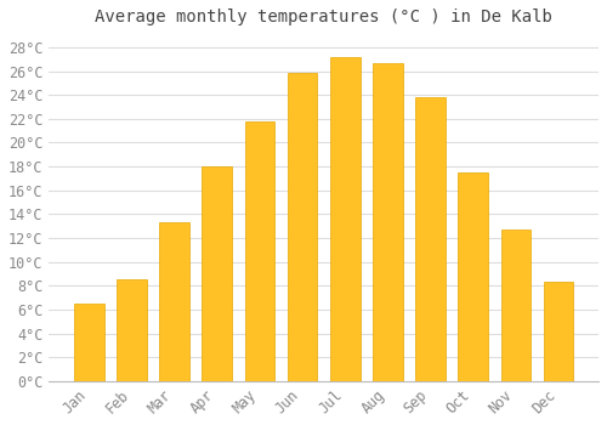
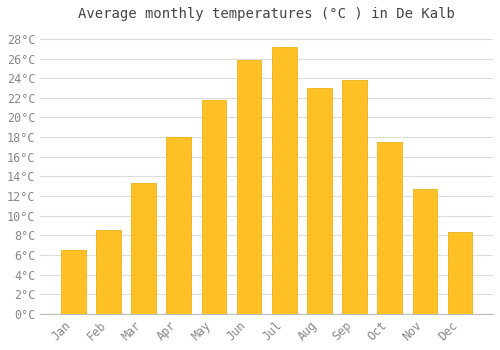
Aug: 26.7°C -> 23.0°C
